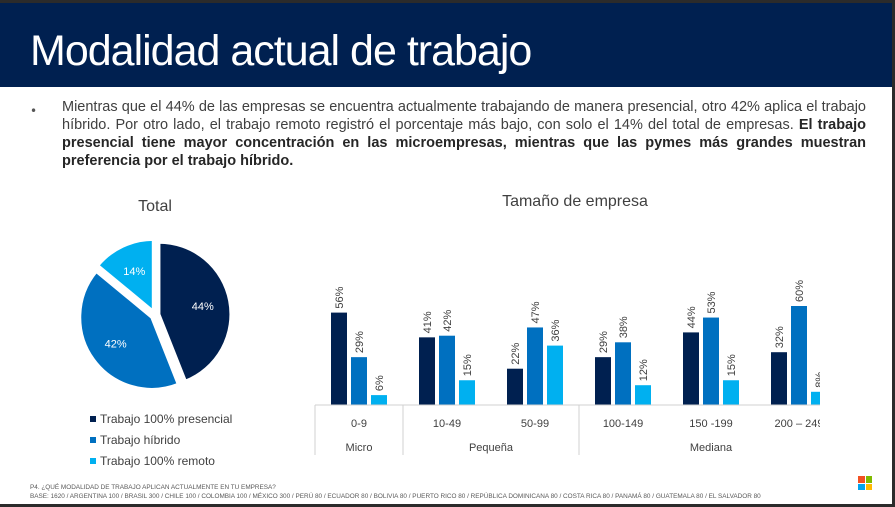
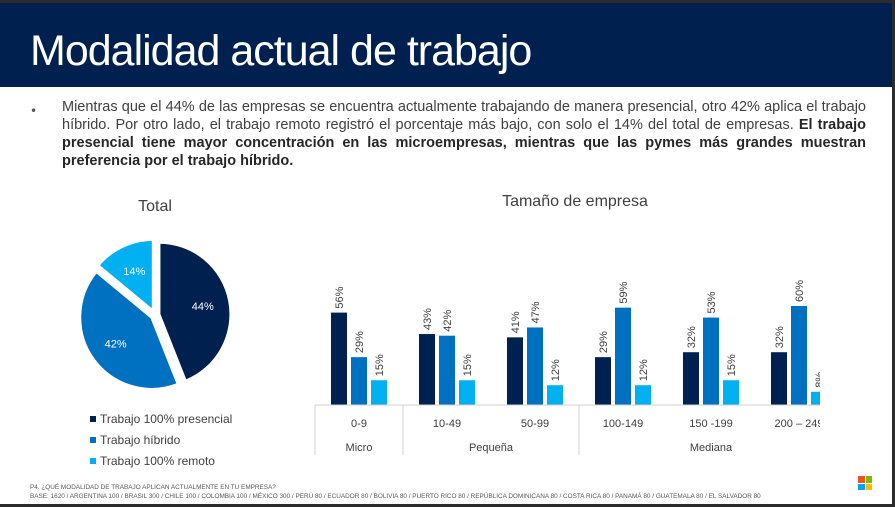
Tamaño de empresa/Trabajo 100% remoto/0-9: 6% -> 15%
Tamaño de empresa/Trabajo 100% presencial/10-49: 41% -> 43%
Tamaño de empresa/Trabajo 100% presencial/50-99: 22% -> 41%
Tamaño de empresa/Trabajo 100% remoto/50-99: 36% -> 12%
Tamaño de empresa/Trabajo híbrido/100-149: 38% -> 59%
Tamaño de empresa/Trabajo 100% presencial/150 -199: 44% -> 32%
